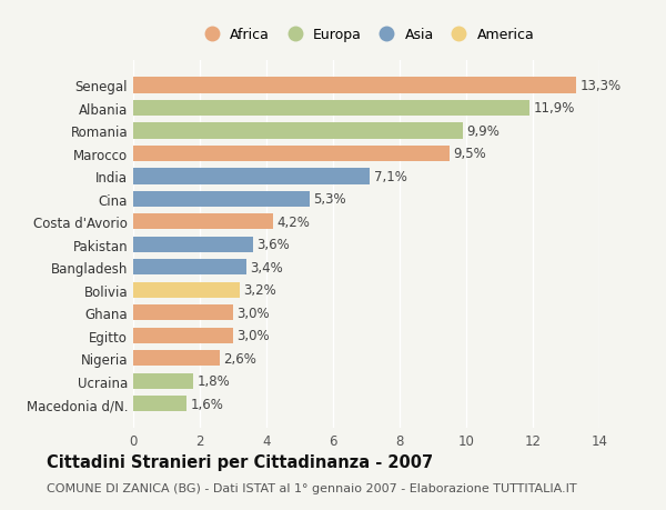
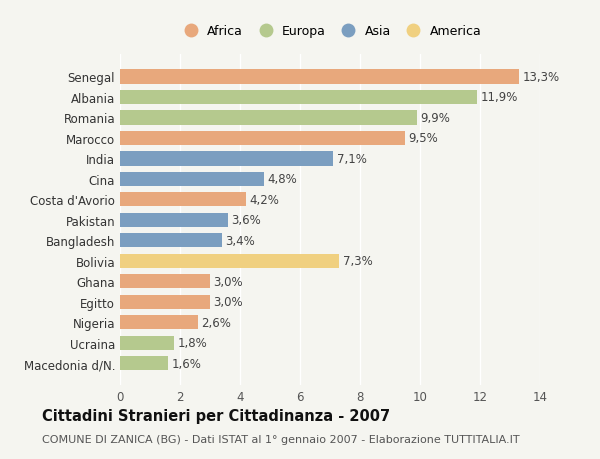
Cina: 5,3% -> 4,8%
Bolivia: 3,2% -> 7,3%
